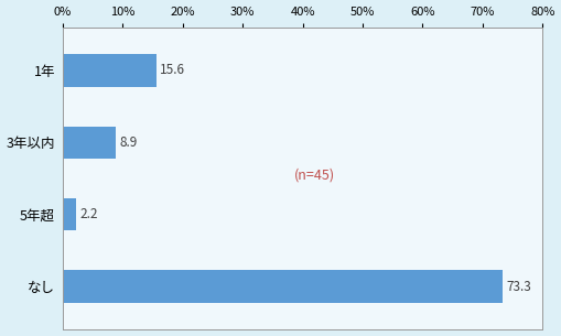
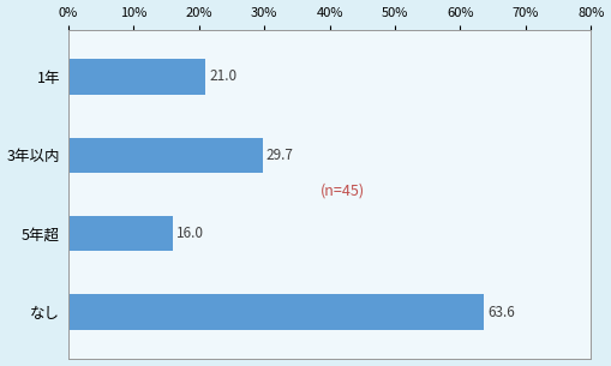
1年: 15.6 -> 21.0
3年以内: 8.9 -> 29.7
5年超: 2.2 -> 16.0
なし: 73.3 -> 63.6
